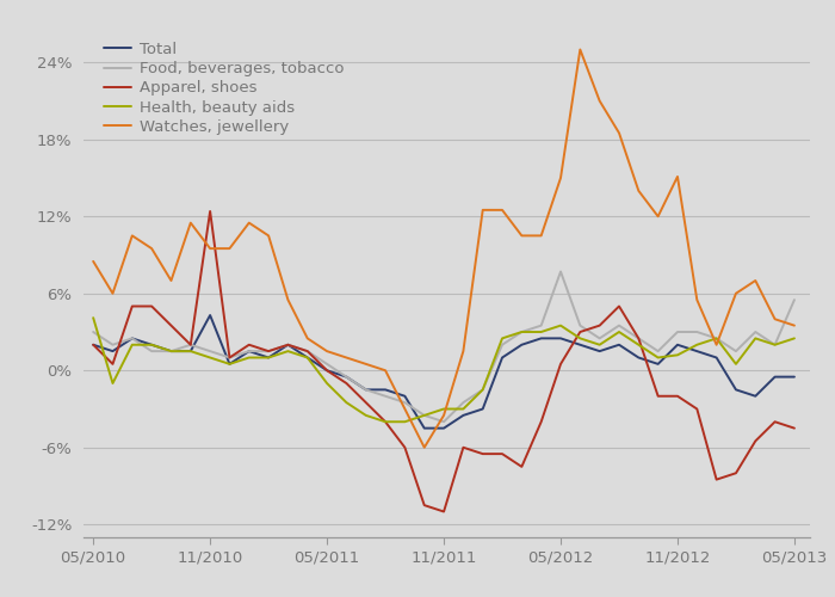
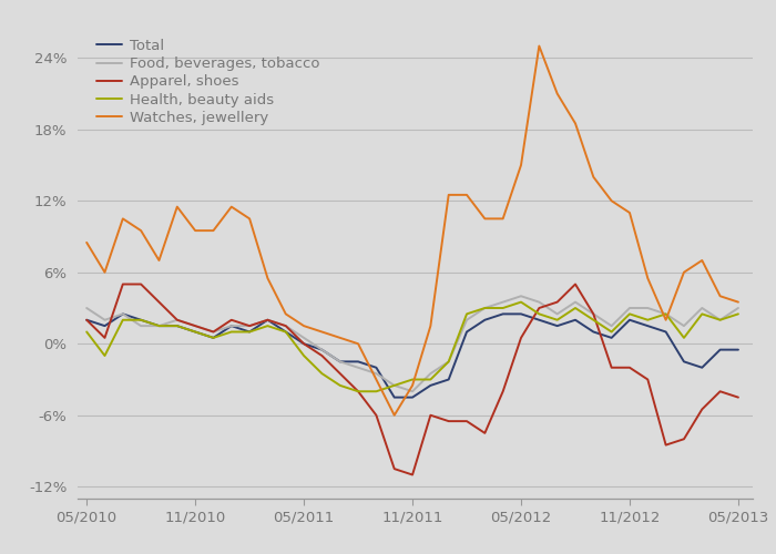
Health, beauty aids/05/2010: 4.1% -> 1.0%
Total/11/2010: 4.3% -> 1.0%
Apparel, shoes/11/2010: 12.4% -> 1.5%
Food, beverages, tobacco/05/2012: 7.7% -> 4.0%
Health, beauty aids/11/2012: 1.2% -> 2.5%
Watches, jewellery/11/2012: 15.1% -> 11.0%
Food, beverages, tobacco/05/2013: 5.5% -> 3.0%
